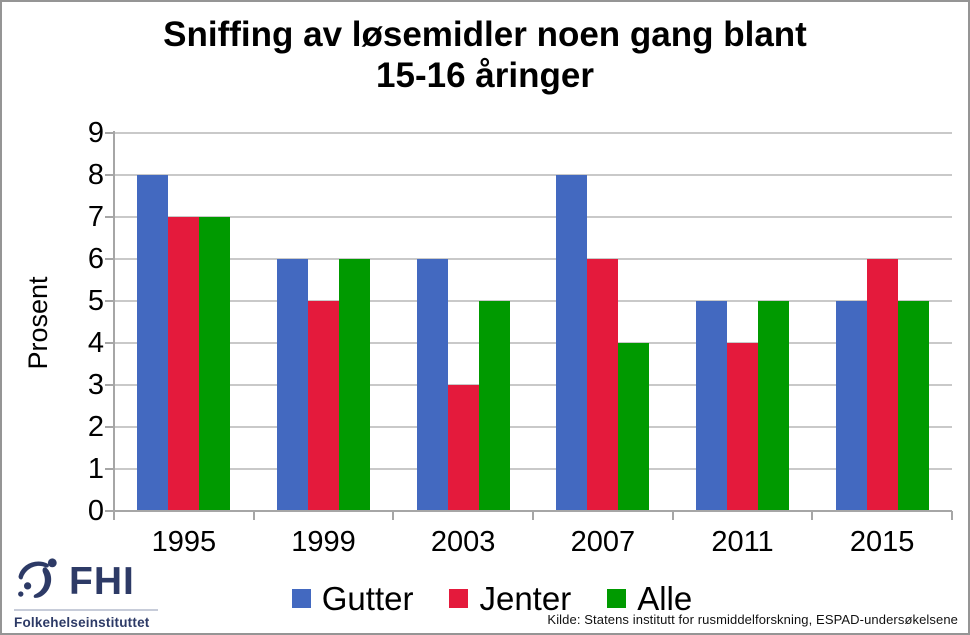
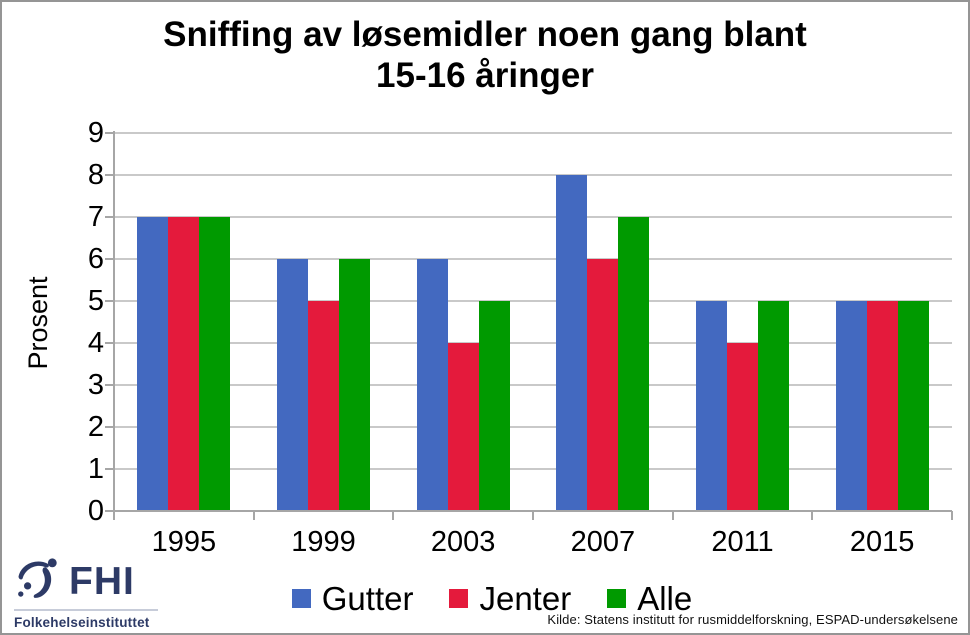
Gutter/1995: 8 -> 7
Jenter/2003: 3 -> 4
Alle/2007: 4 -> 7
Jenter/2015: 6 -> 5
